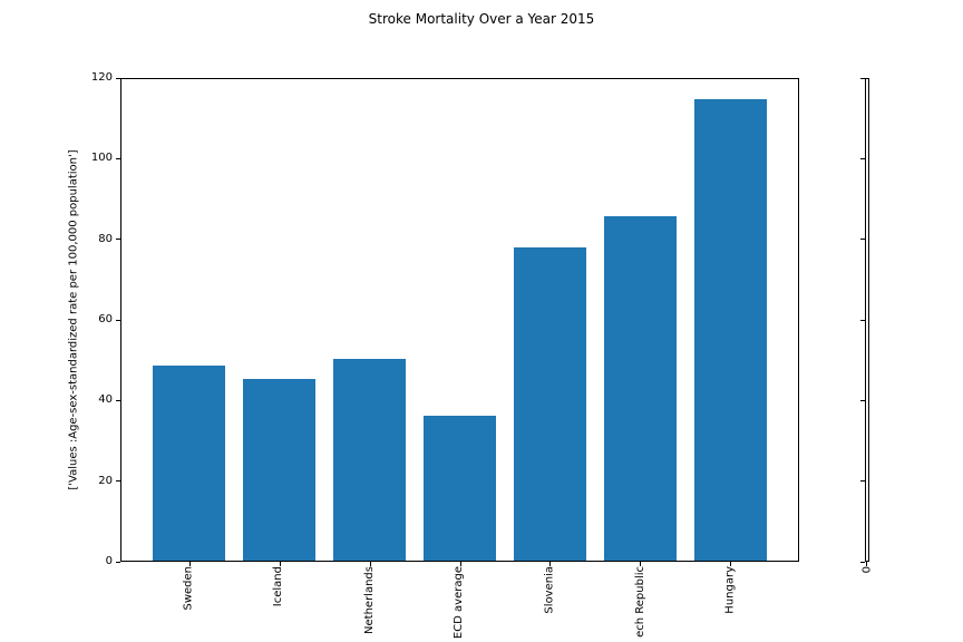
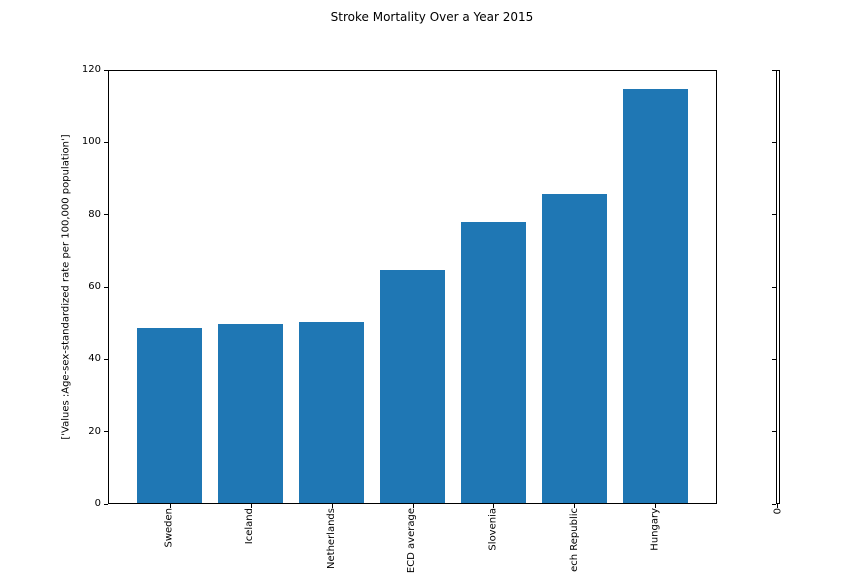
Iceland: 45 -> 50
ECD average: 36 -> 64
